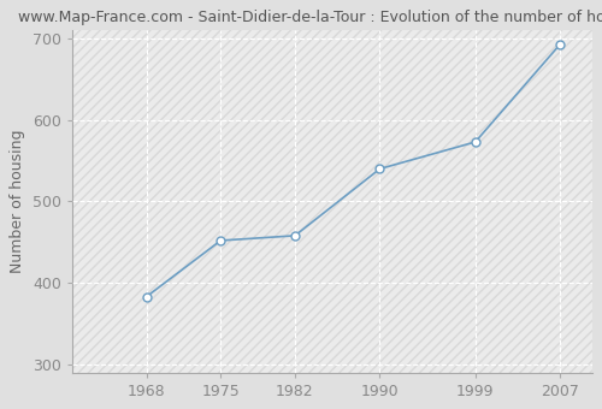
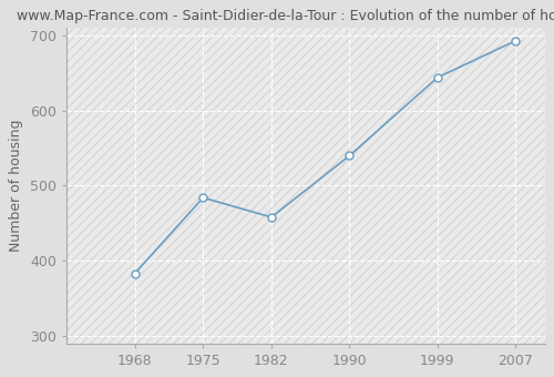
1975: 452 -> 484
1999: 573 -> 644
